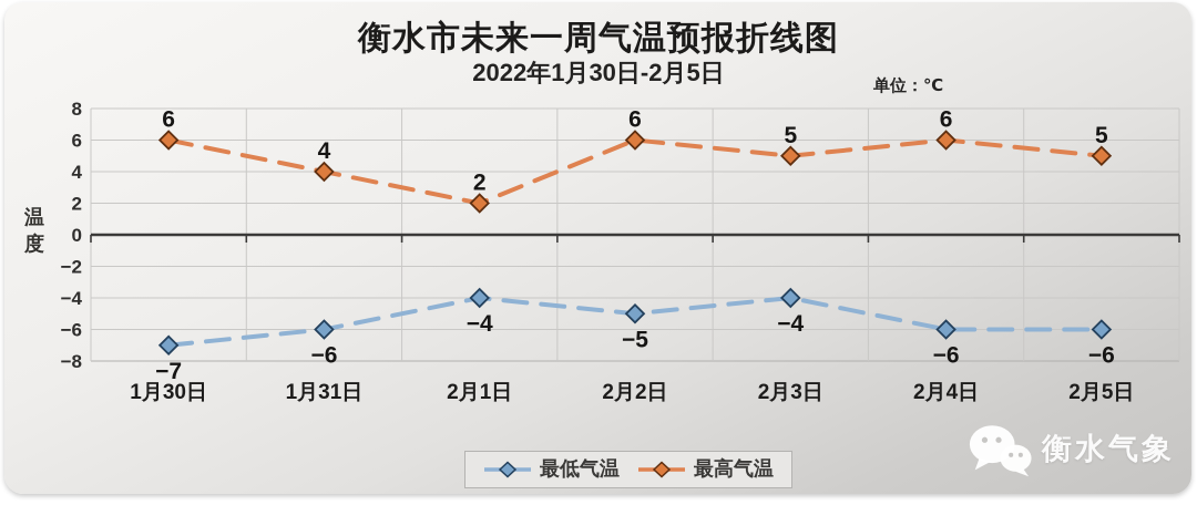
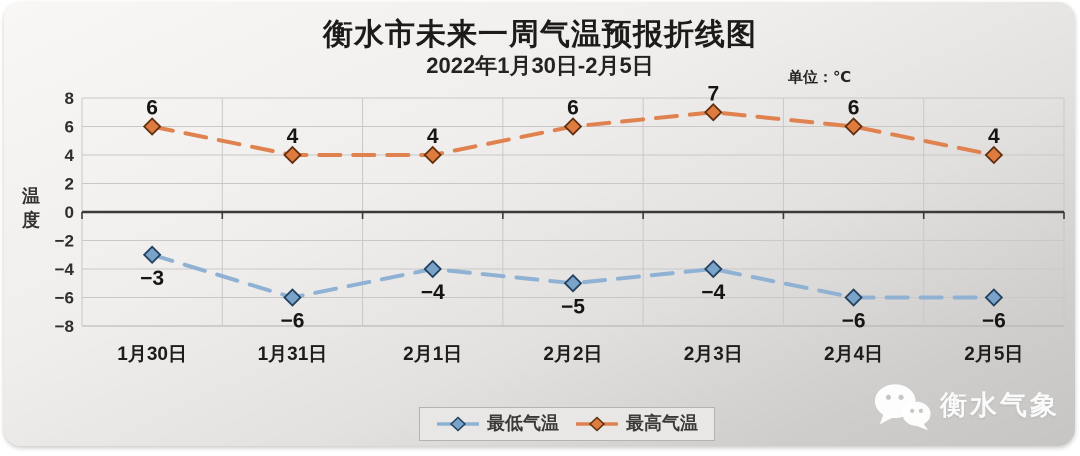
最低气温/1月30日: −7 -> −3
最高气温/2月1日: 2 -> 4
最高气温/2月3日: 5 -> 7
最高气温/2月5日: 5 -> 4
